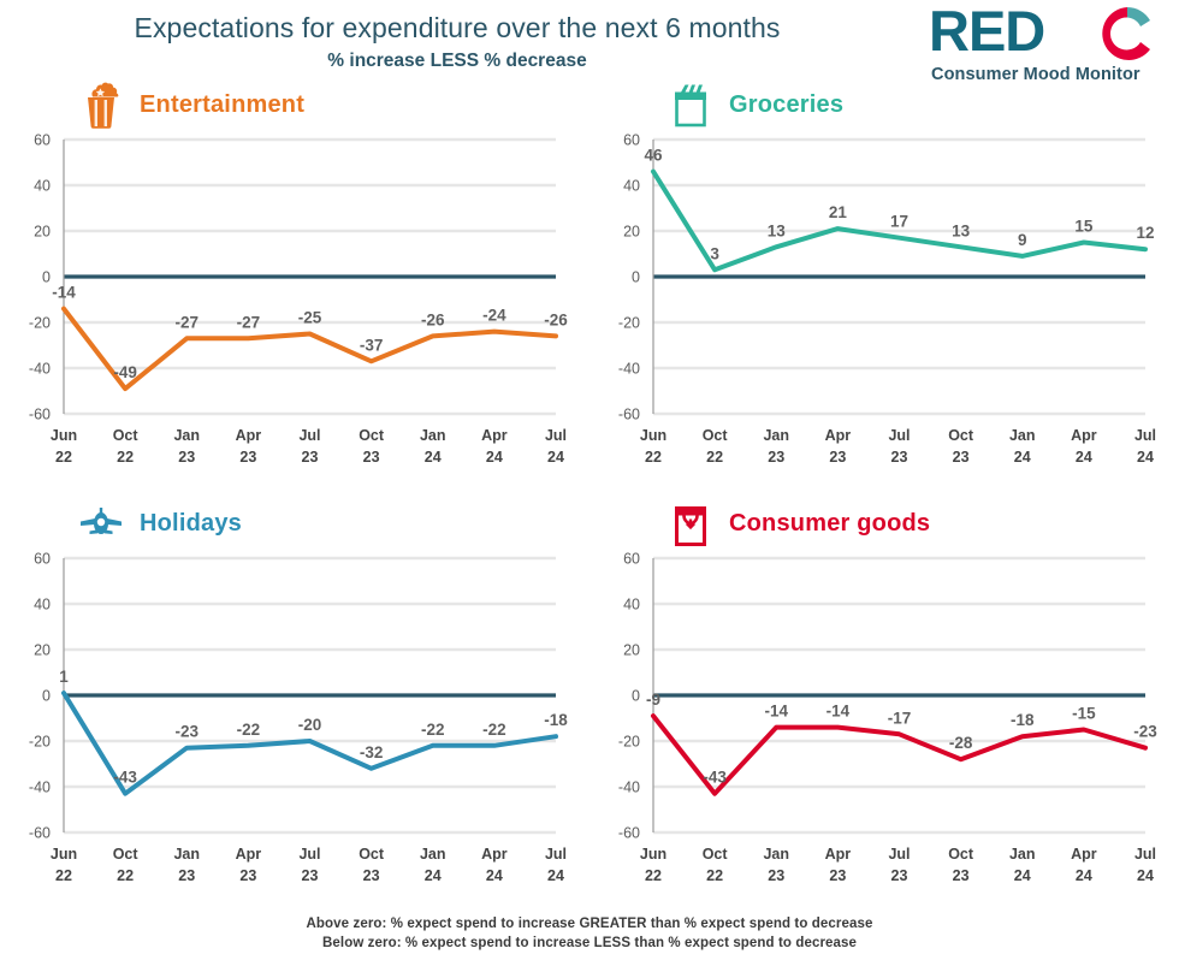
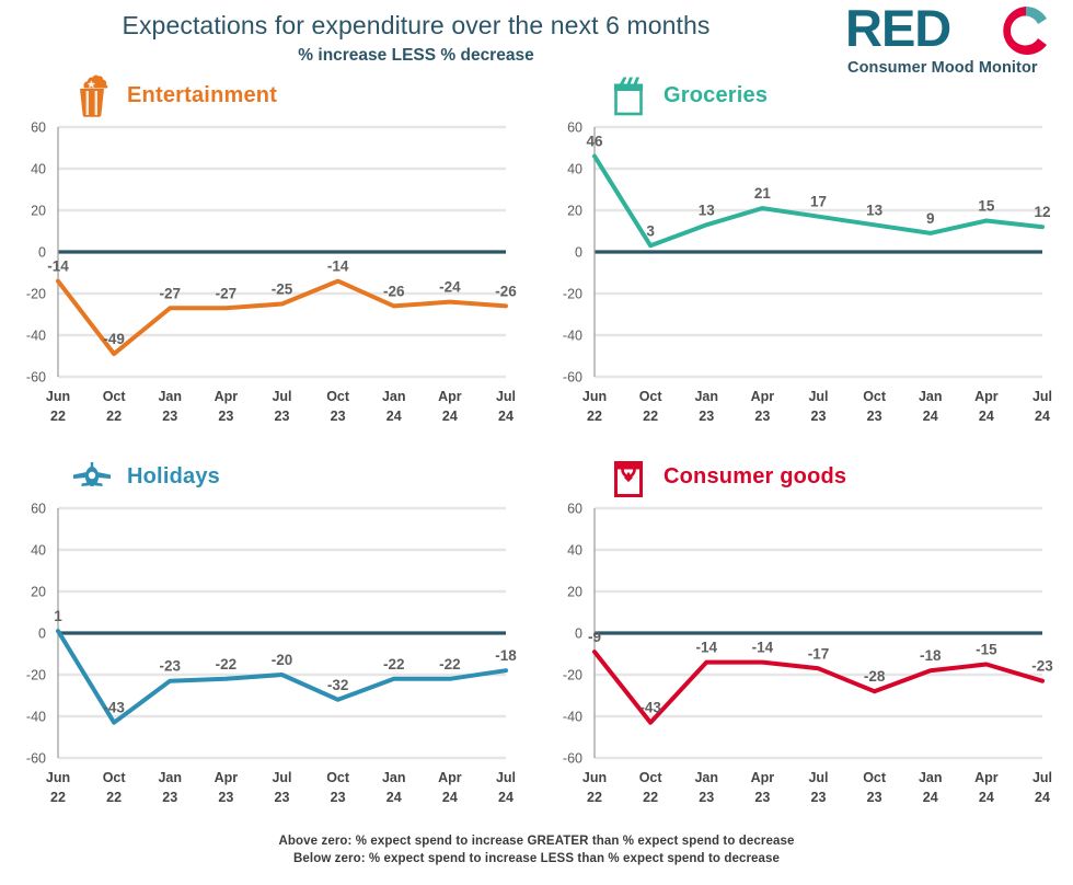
Entertainment/Oct 23: -37 -> -14
